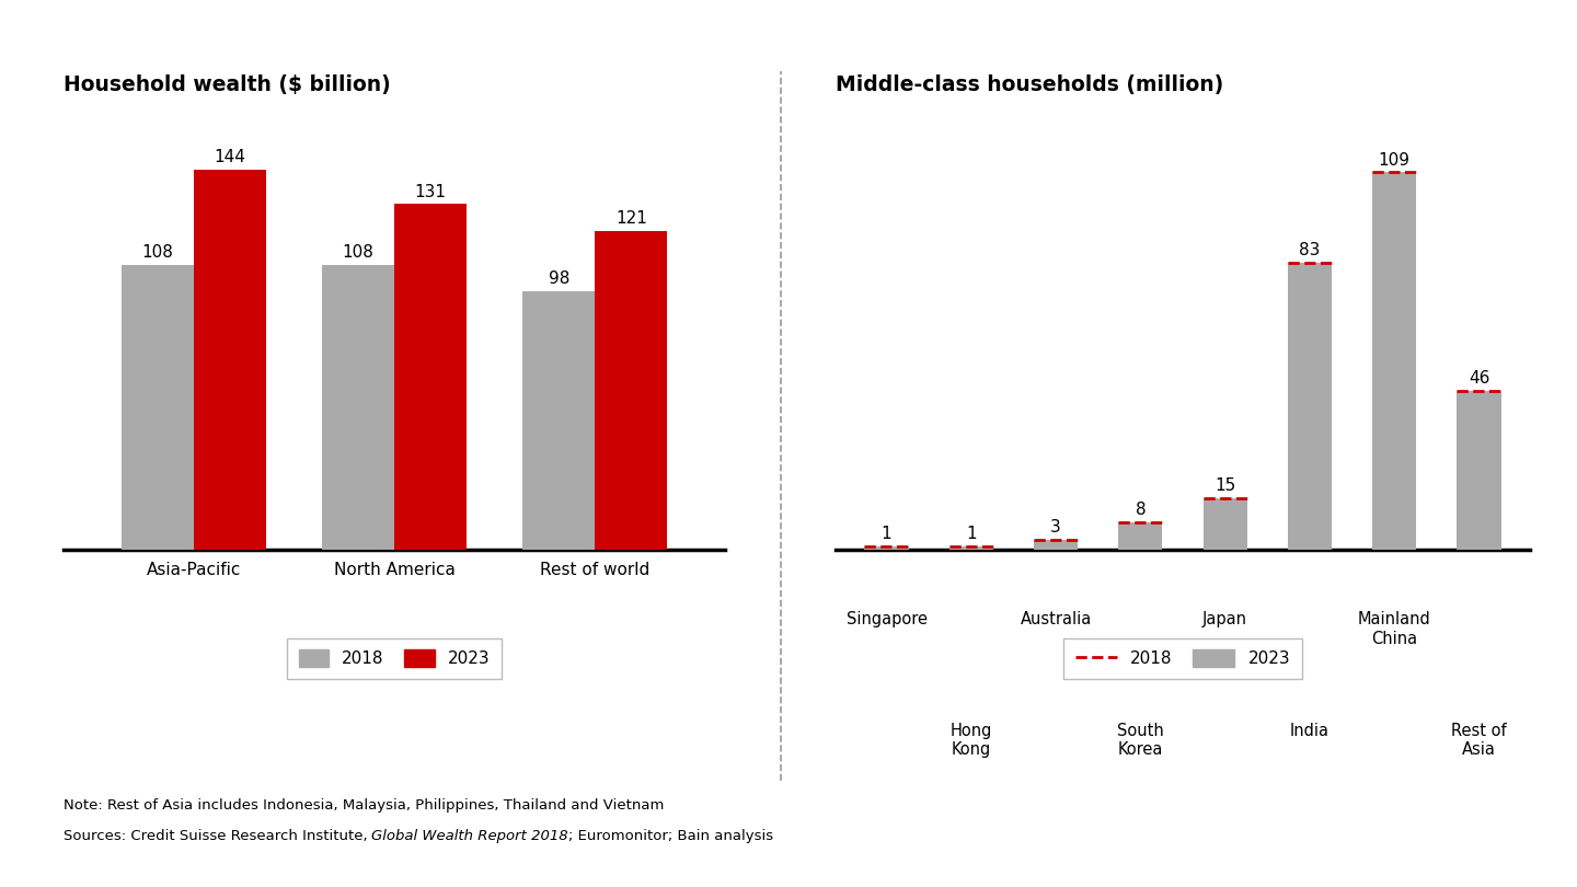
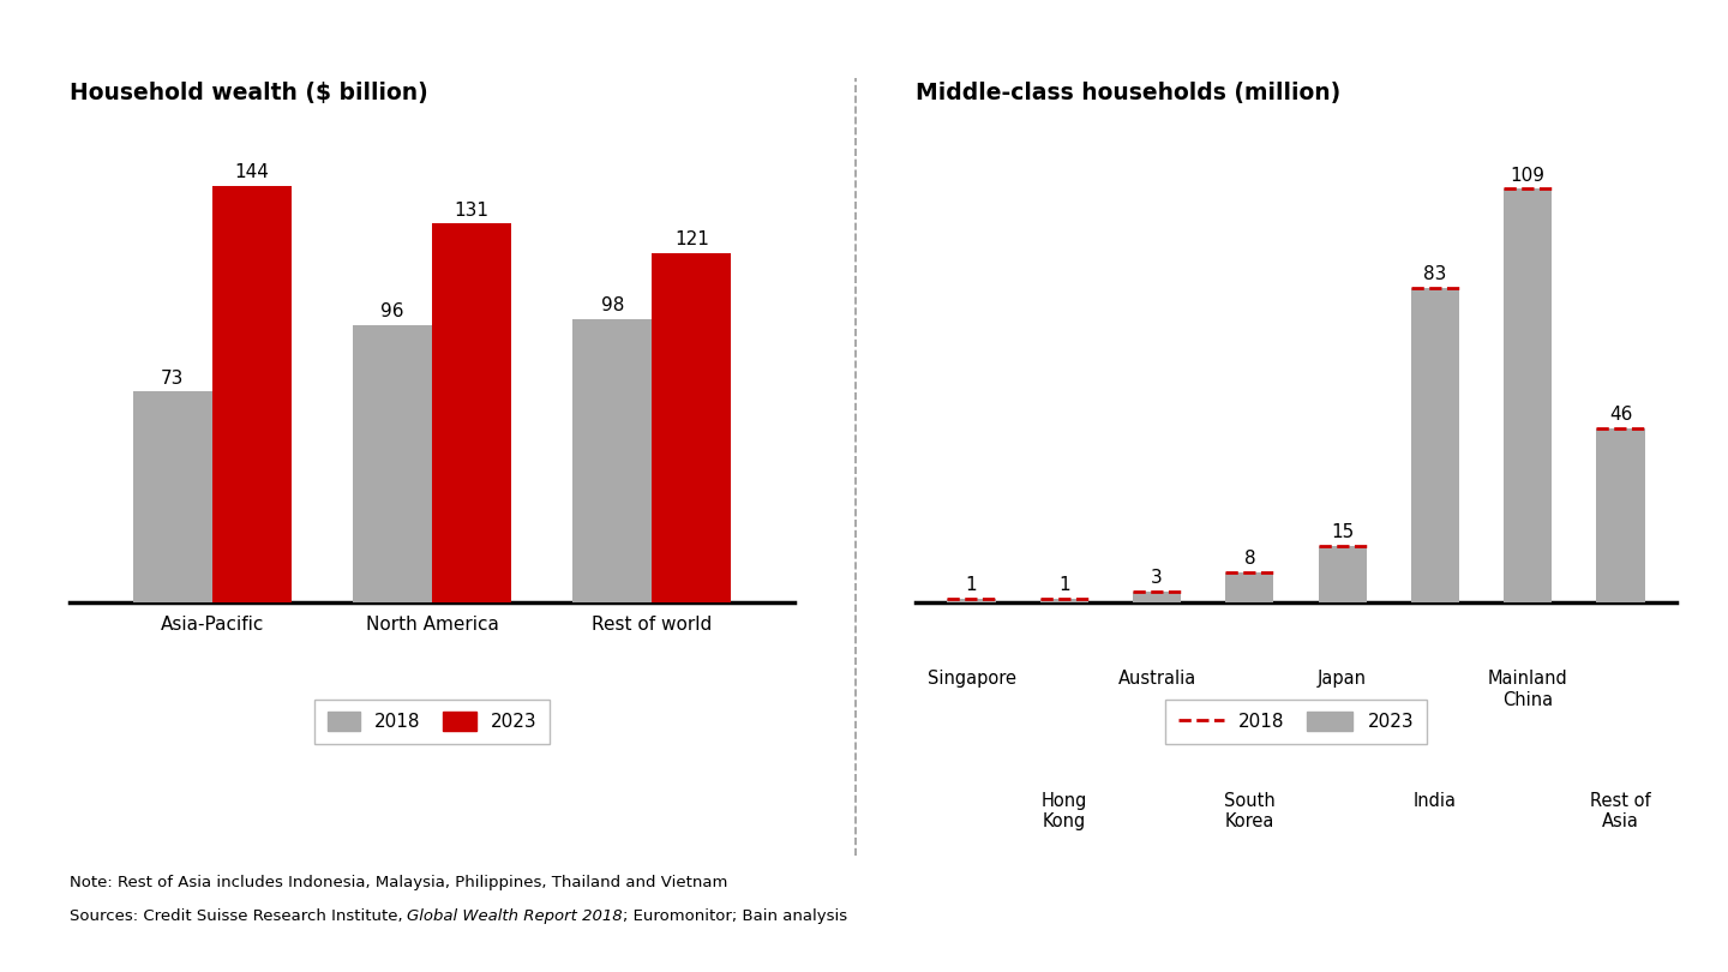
Household wealth ($ billion)/2018/Asia-Pacific: 108 -> 73
Household wealth ($ billion)/2018/North America: 108 -> 96
